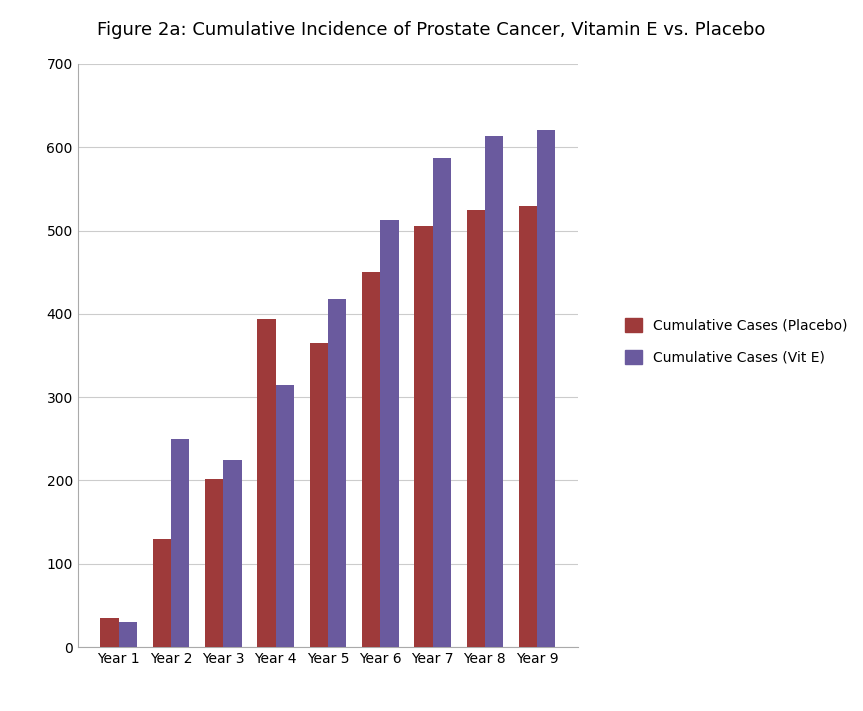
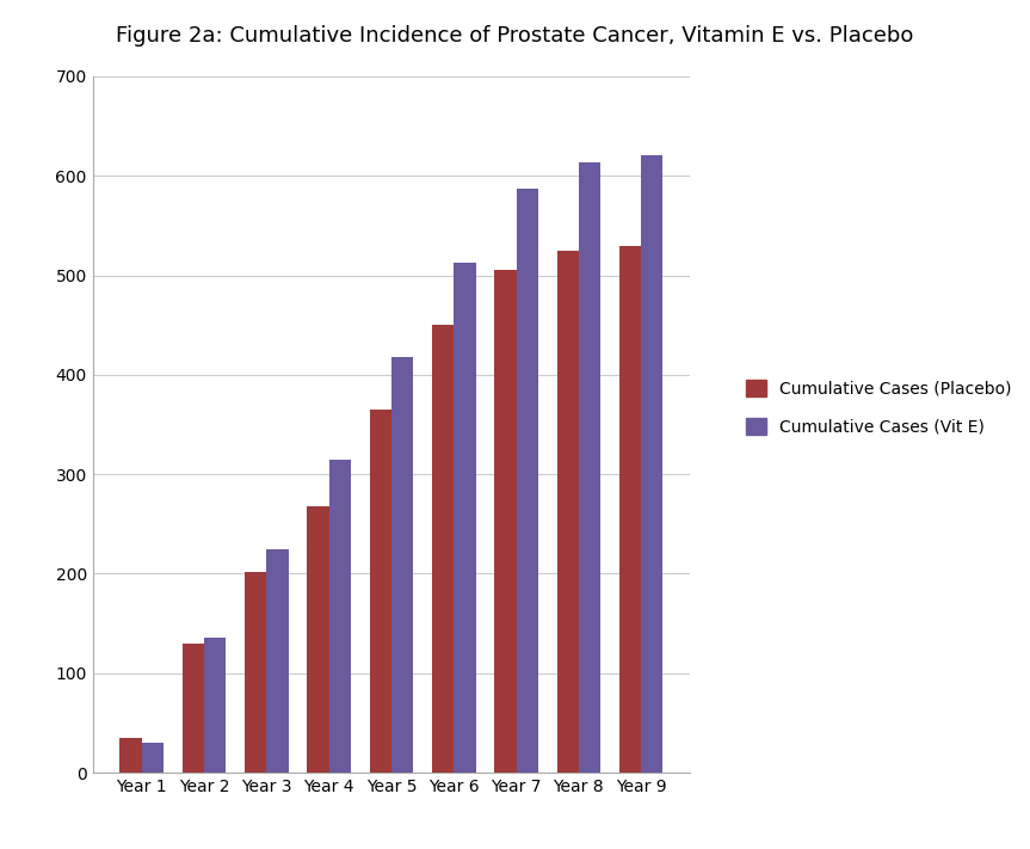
Cumulative Cases (Vit E)/Year 2: 250 -> 136
Cumulative Cases (Placebo)/Year 4: 394 -> 268
